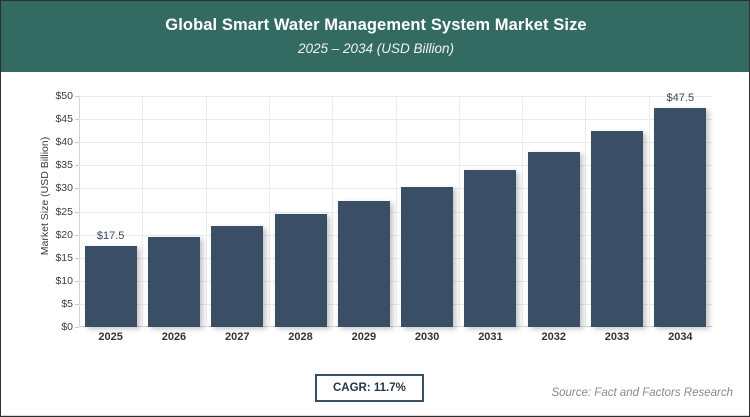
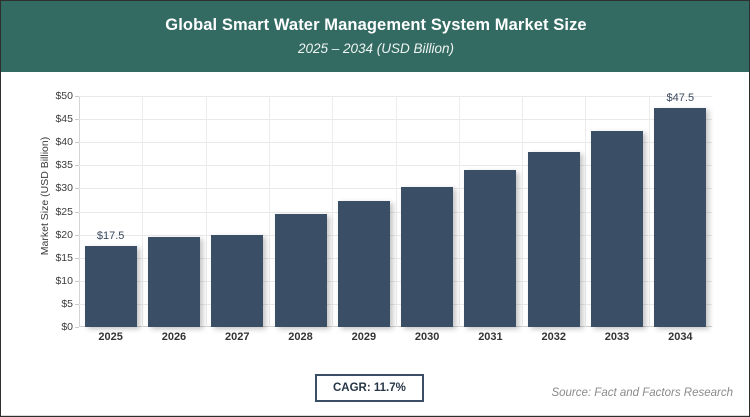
2027: $22 -> $20
